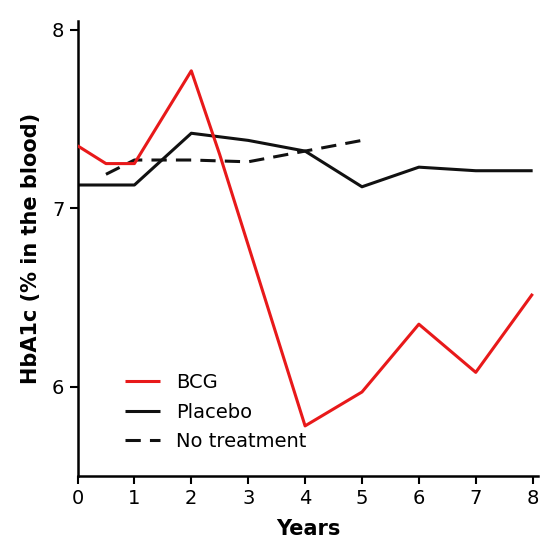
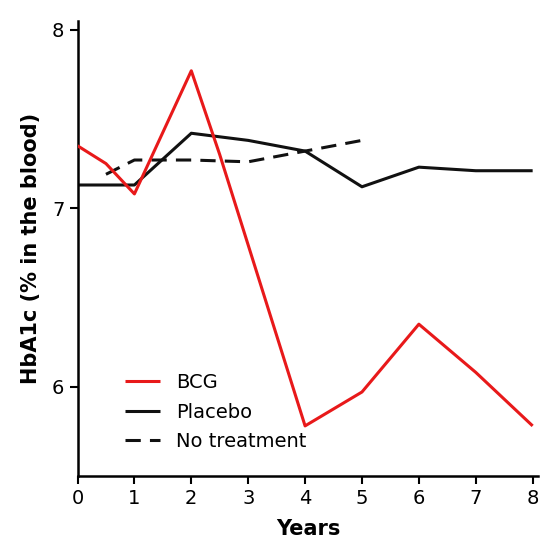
BCG/1: 7.25 -> 7.08
BCG/8: 6.52 -> 5.78
